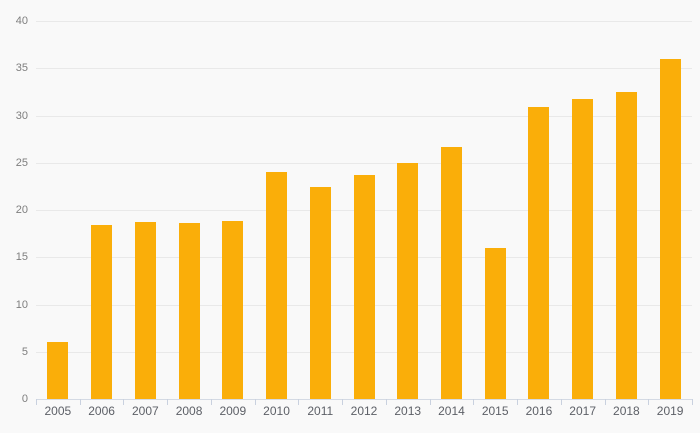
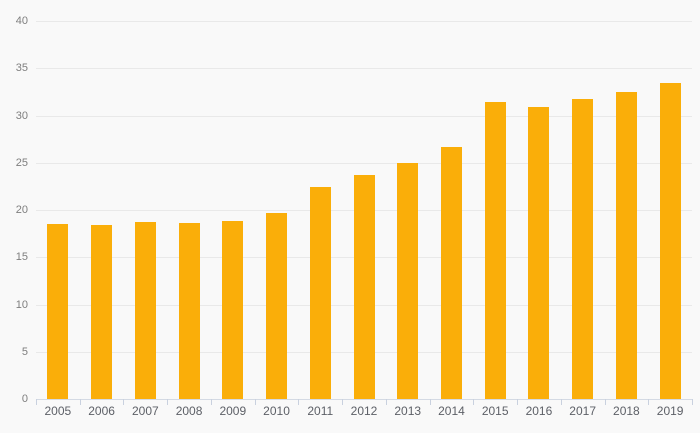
2005: 6 -> 18
2010: 24 -> 20
2015: 16 -> 31
2019: 36 -> 33
